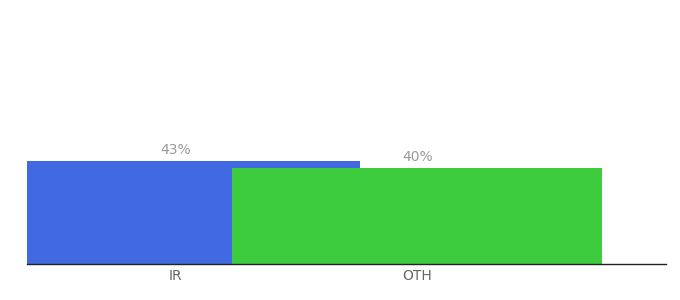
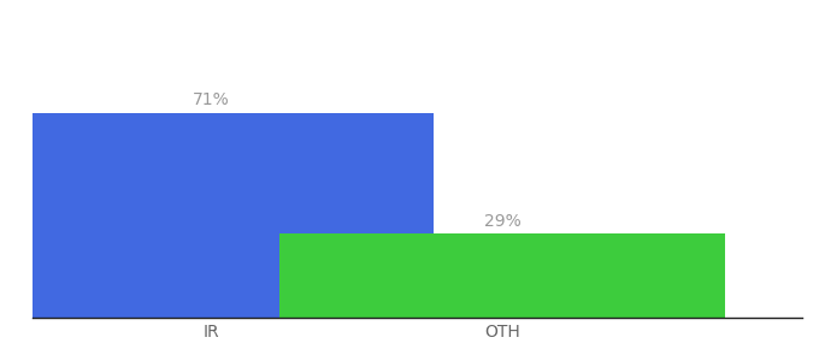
IR: 43% -> 71%
OTH: 40% -> 29%
